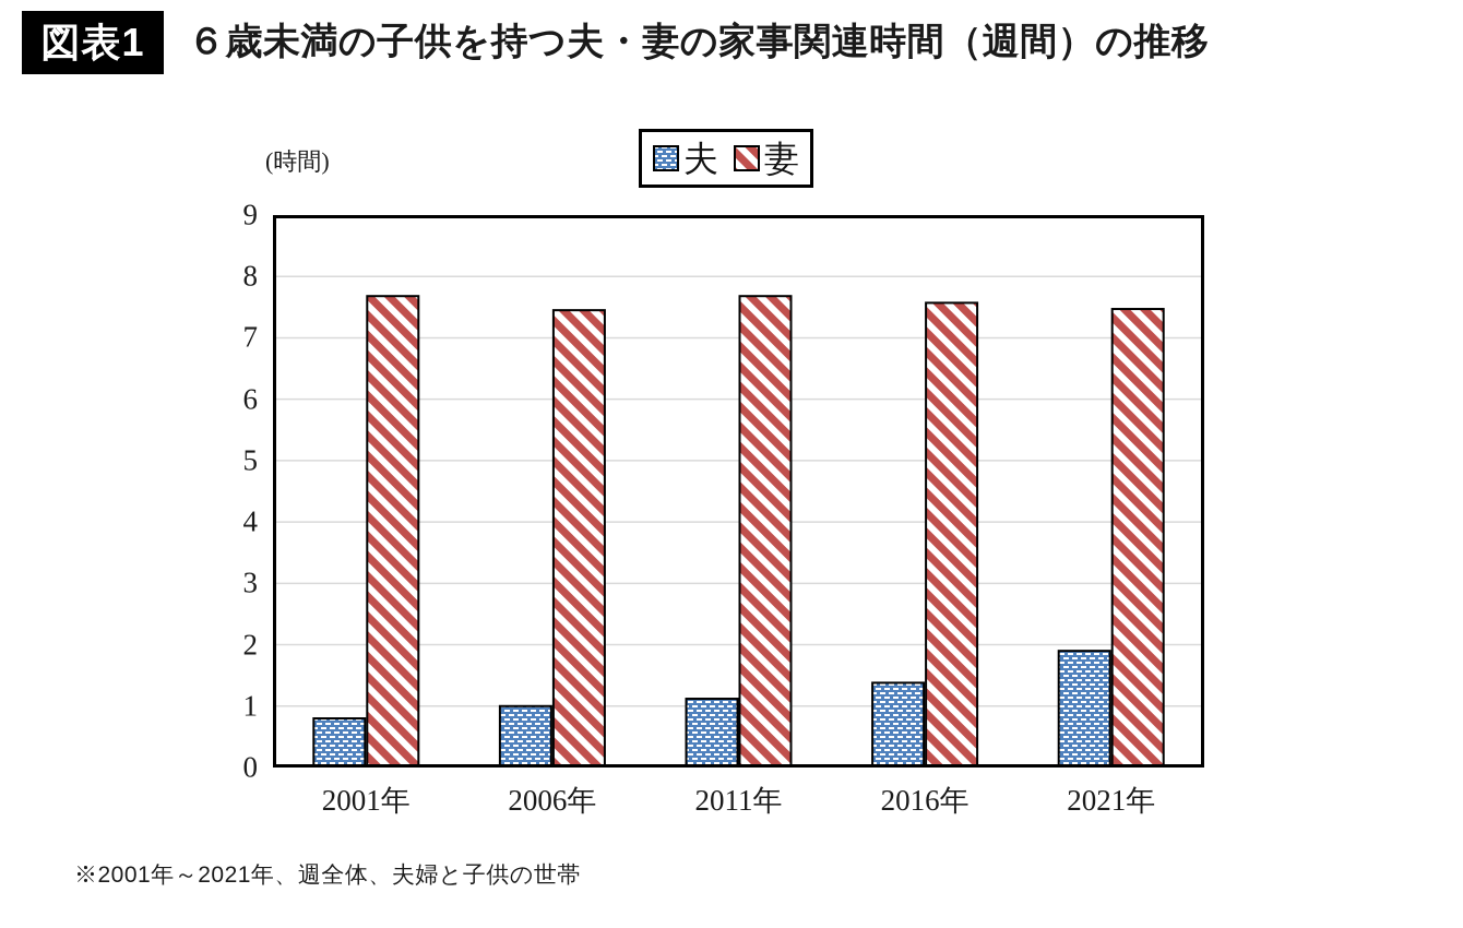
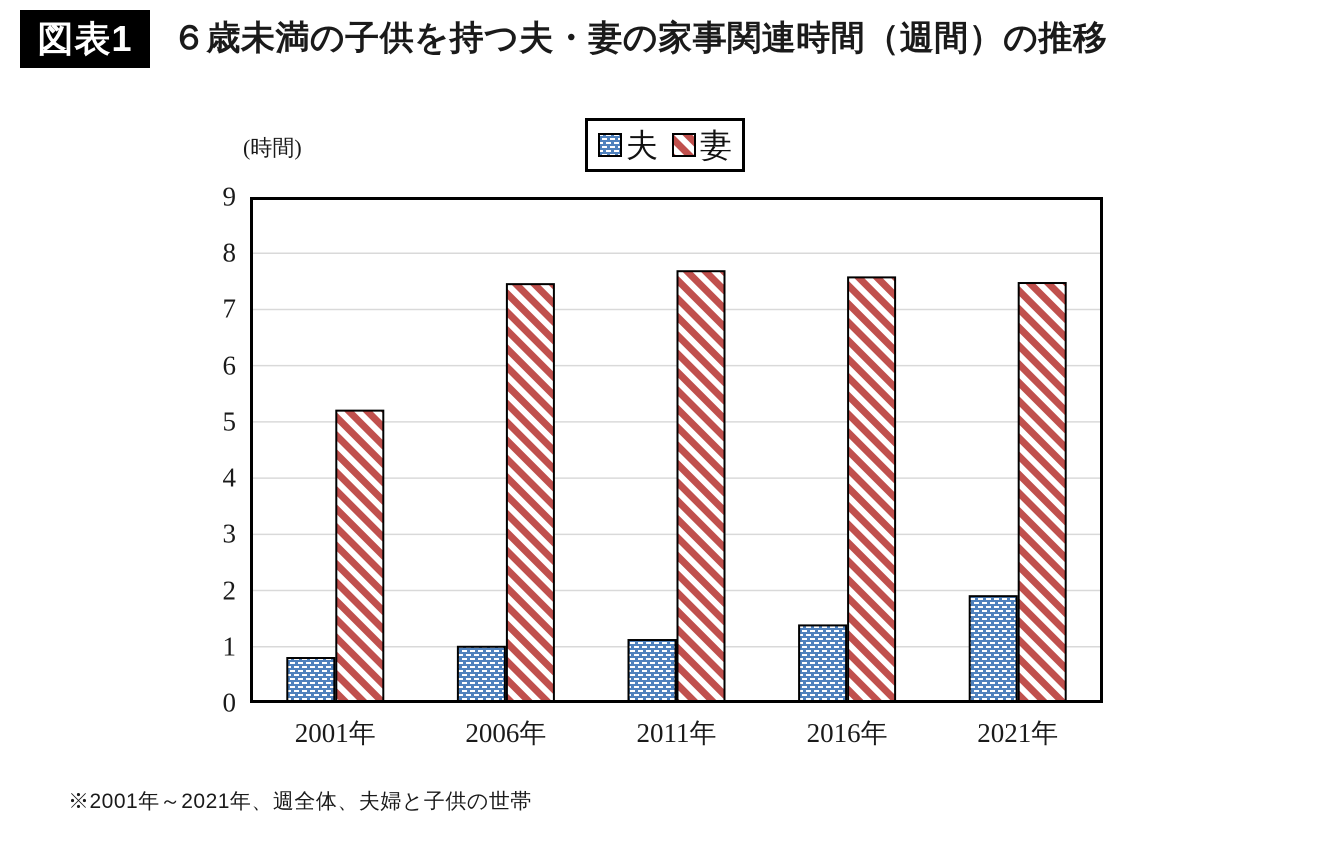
妻/2001年: 7.7 -> 5.2
